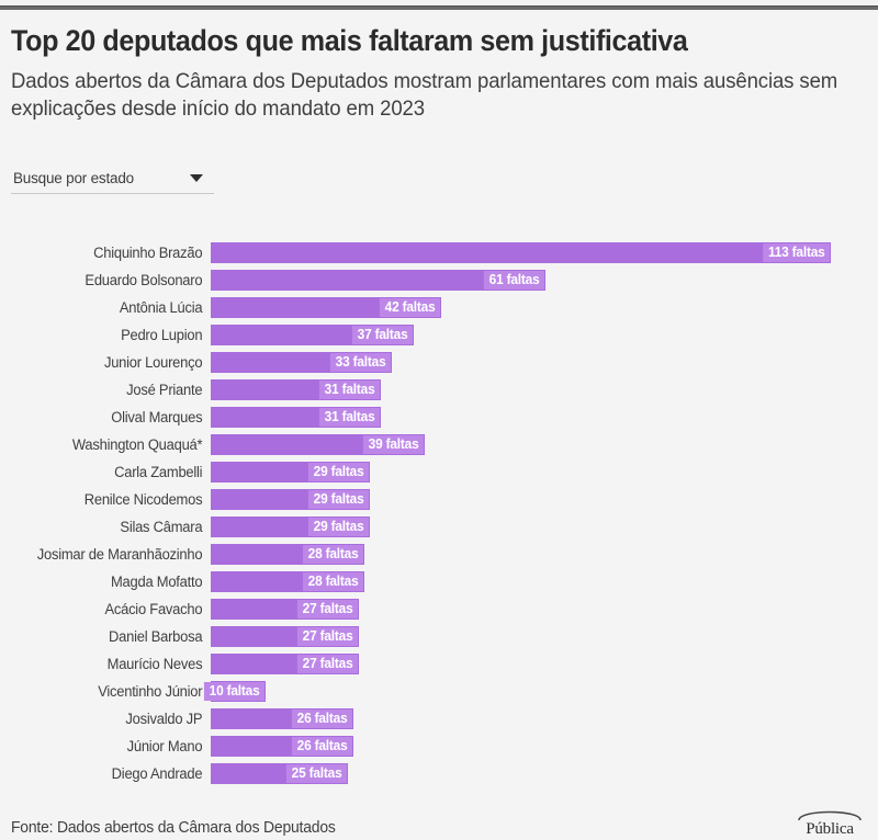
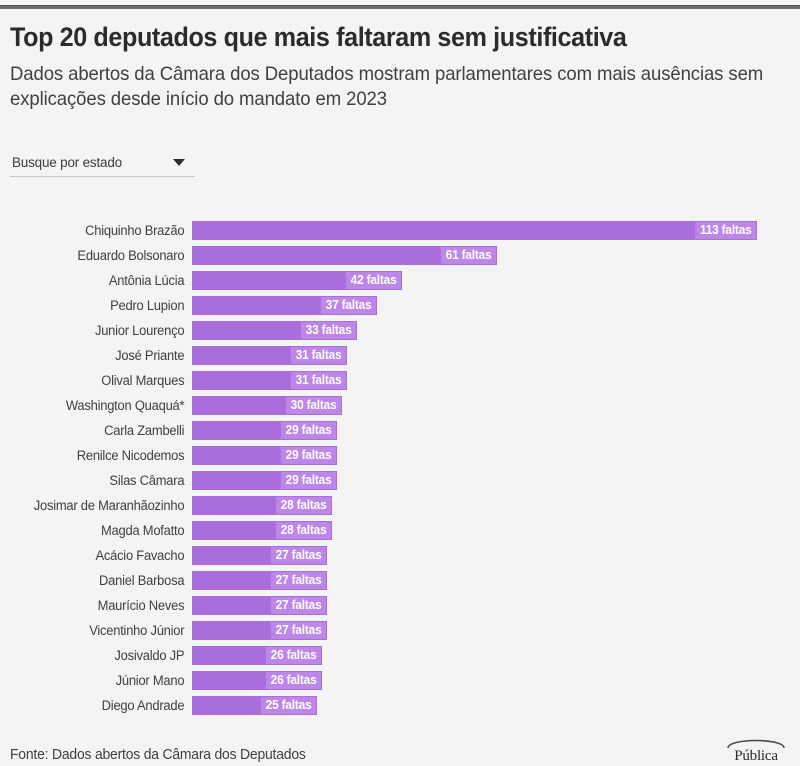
Washington Quaquá*: 39 -> 30
Vicentinho Júnior: 10 -> 27
